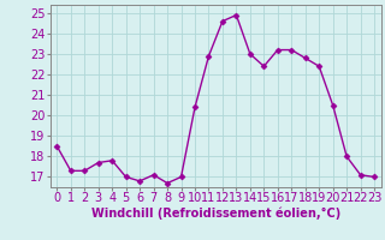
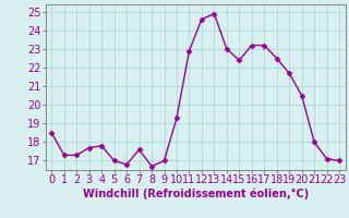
7: 17.1 -> 17.6
10: 20.4 -> 19.3
18: 22.8 -> 22.5
19: 22.4 -> 21.7
